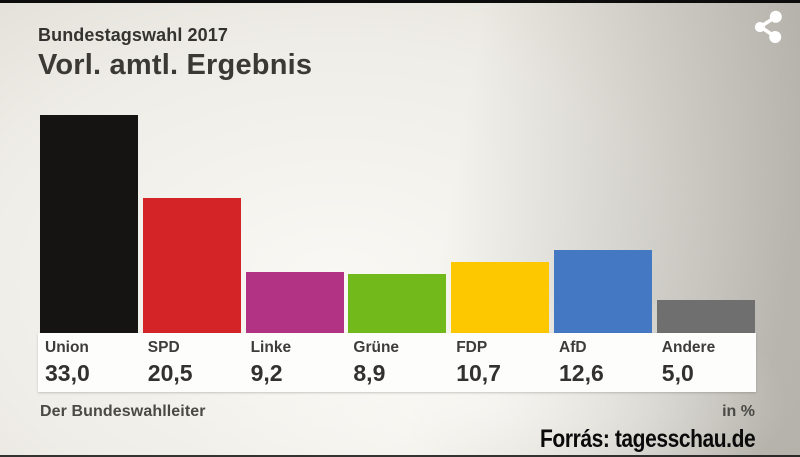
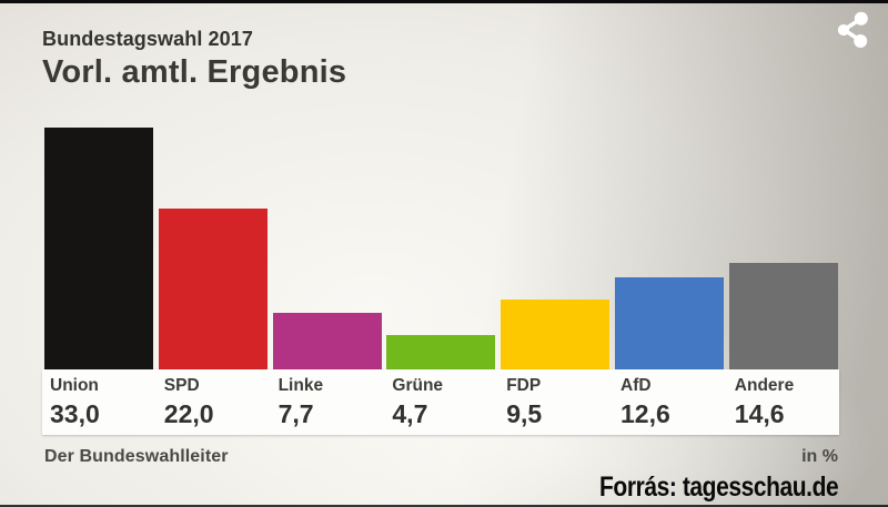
SPD: 20,5 -> 22,0
Linke: 9,2 -> 7,7
Grüne: 8,9 -> 4,7
FDP: 10,7 -> 9,5
Andere: 5,0 -> 14,6
